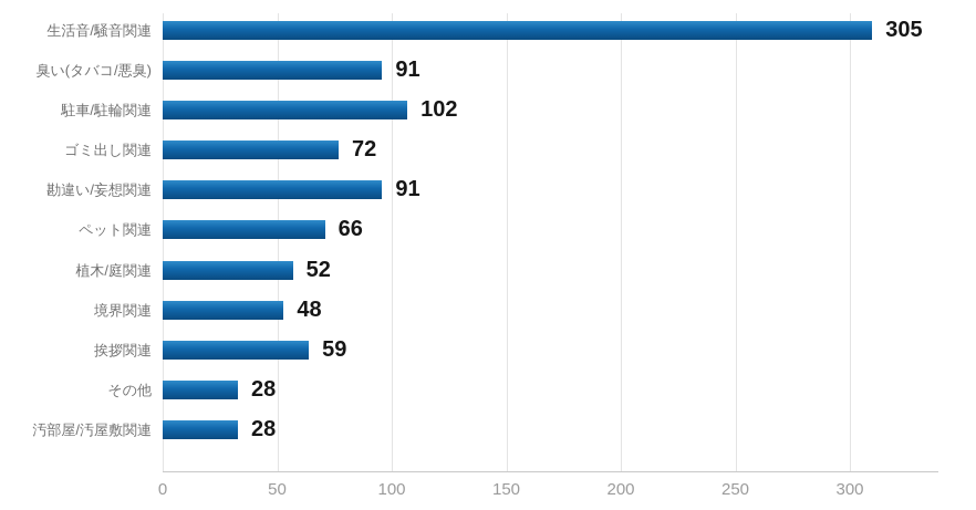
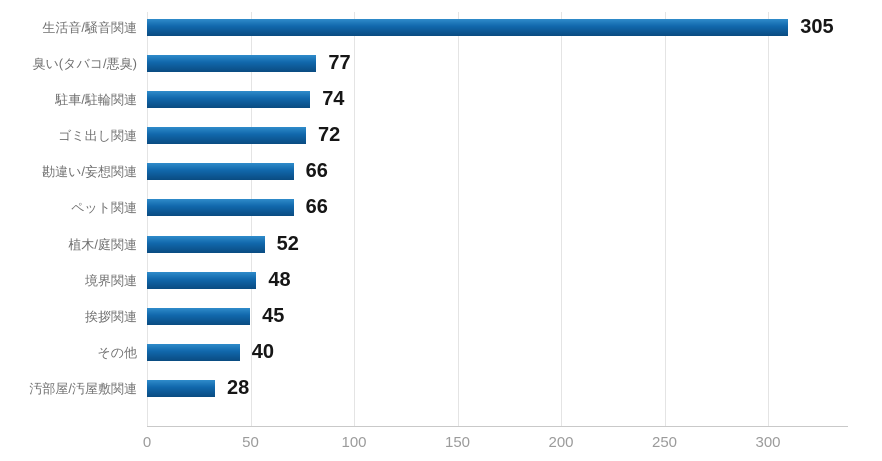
臭い(タバコ/悪臭): 91 -> 77
駐車/駐輪関連: 102 -> 74
勘違い/妄想関連: 91 -> 66
挨拶関連: 59 -> 45
その他: 28 -> 40
